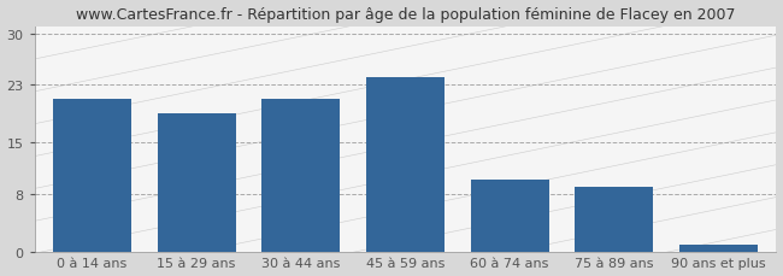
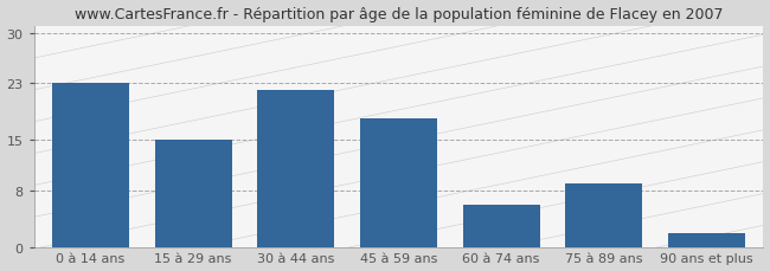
0 à 14 ans: 21 -> 23
15 à 29 ans: 19 -> 15
30 à 44 ans: 21 -> 22
45 à 59 ans: 24 -> 18
60 à 74 ans: 10 -> 6
90 ans et plus: 1 -> 2
